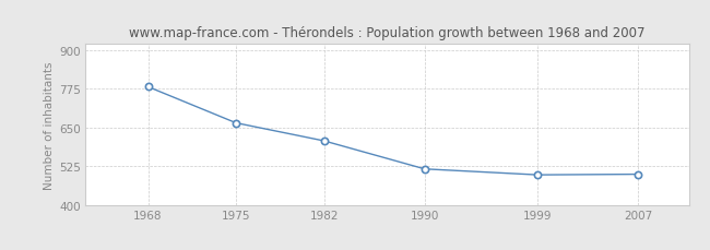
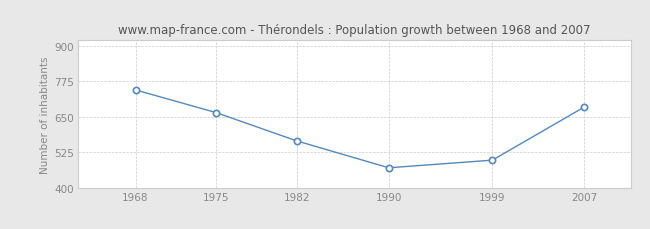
1968: 782 -> 745
1982: 607 -> 565
1990: 516 -> 470
2007: 499 -> 685
